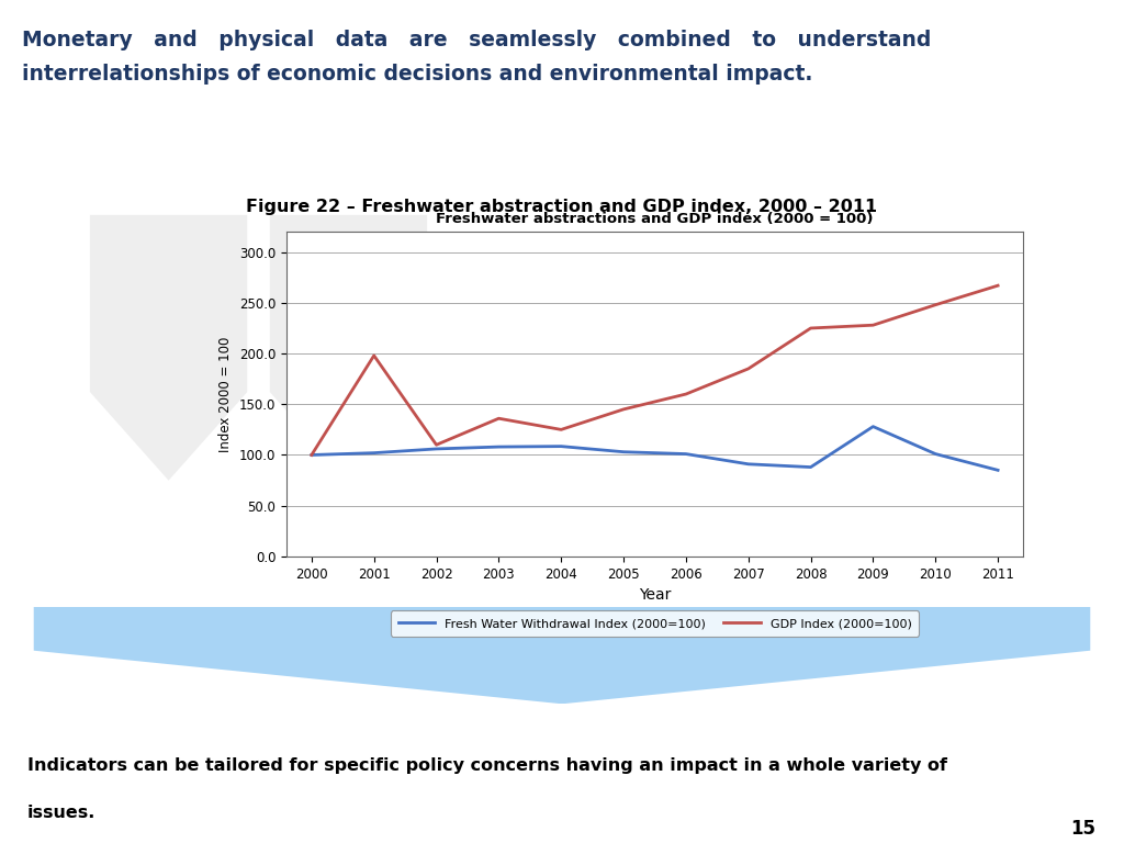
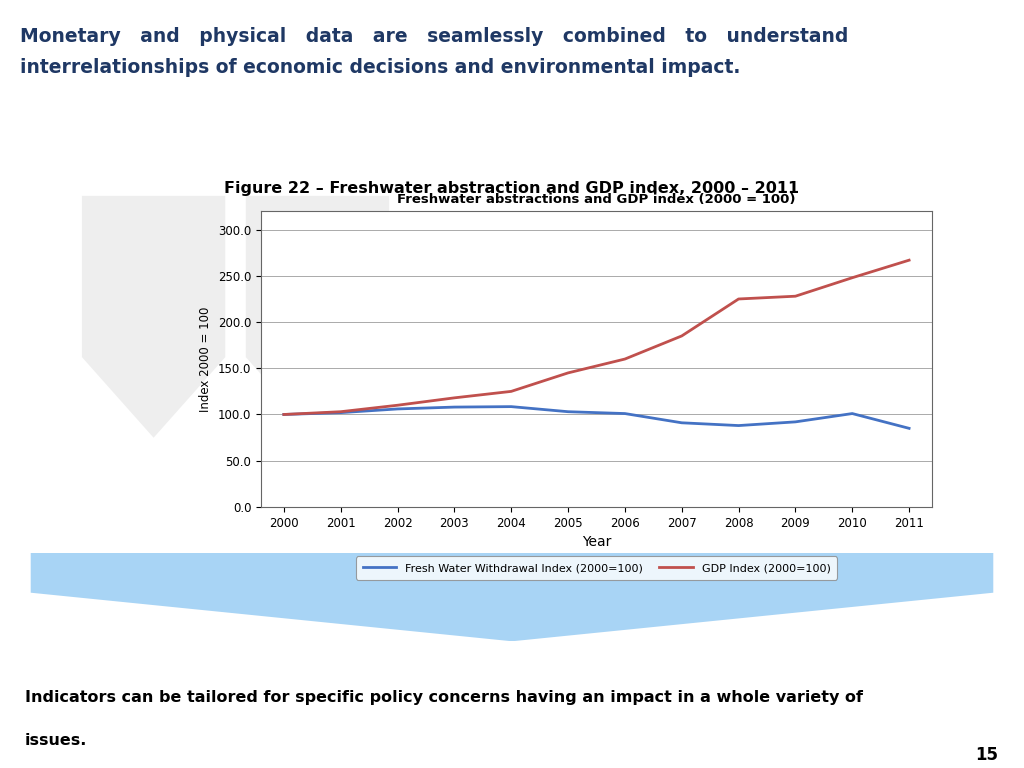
GDP Index (2000=100)/2001: 198 -> 103
GDP Index (2000=100)/2003: 136 -> 118
Fresh Water Withdrawal Index (2000=100)/2009: 128 -> 92
